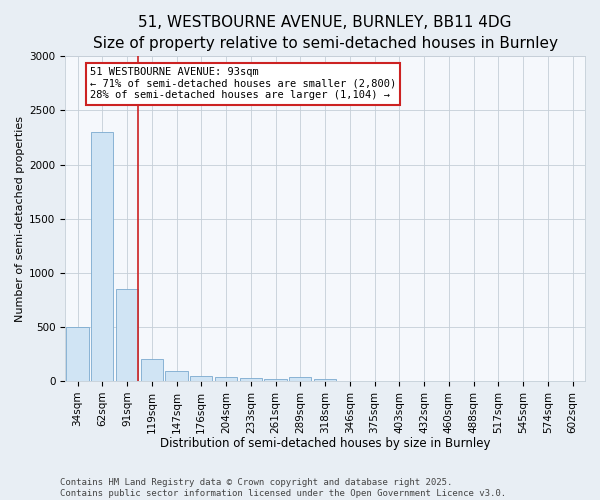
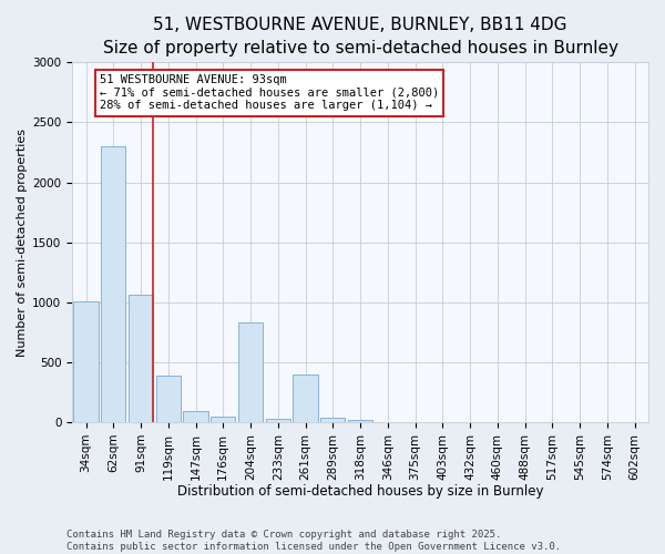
34sqm: 500 -> 1010
91sqm: 850 -> 1060
119sqm: 200 -> 390
204sqm: 40 -> 830
261sqm: 20 -> 400
